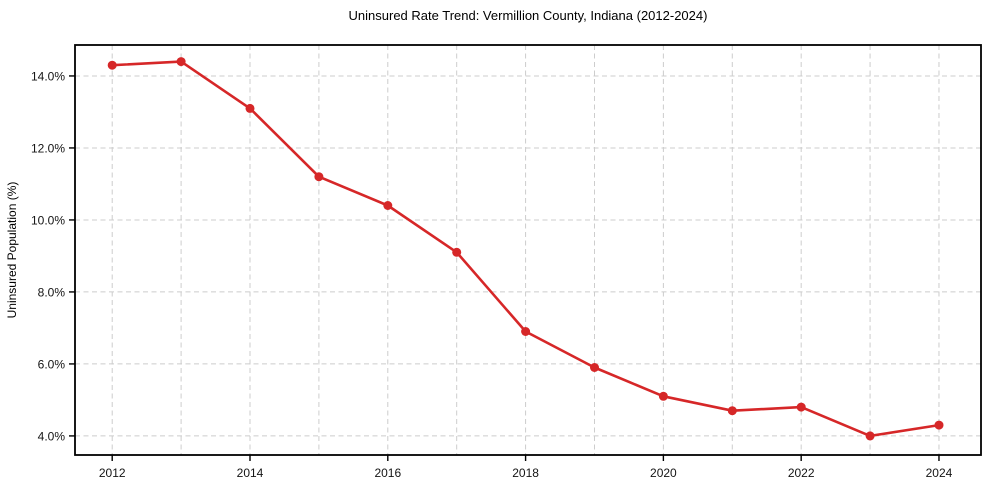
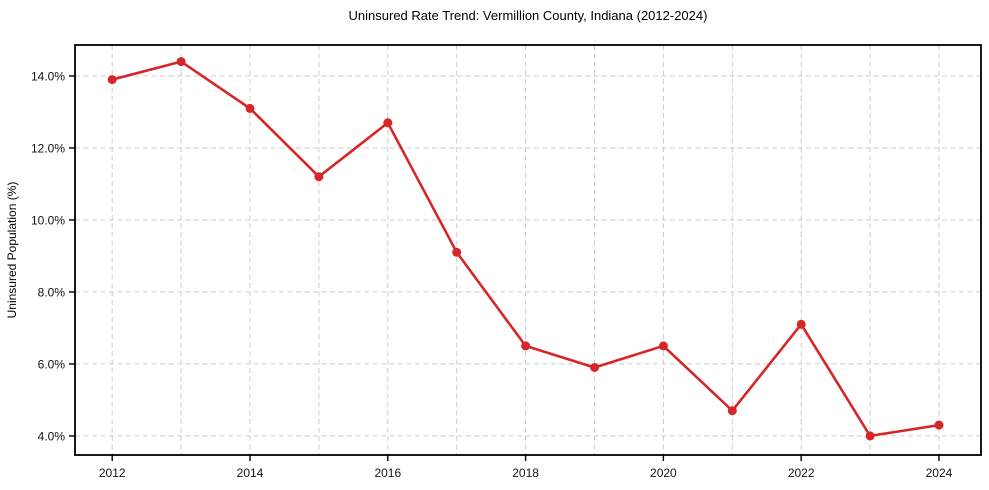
2012: 14.3% -> 13.9%
2016: 10.4% -> 12.7%
2018: 6.9% -> 6.5%
2020: 5.1% -> 6.5%
2022: 4.8% -> 7.1%
